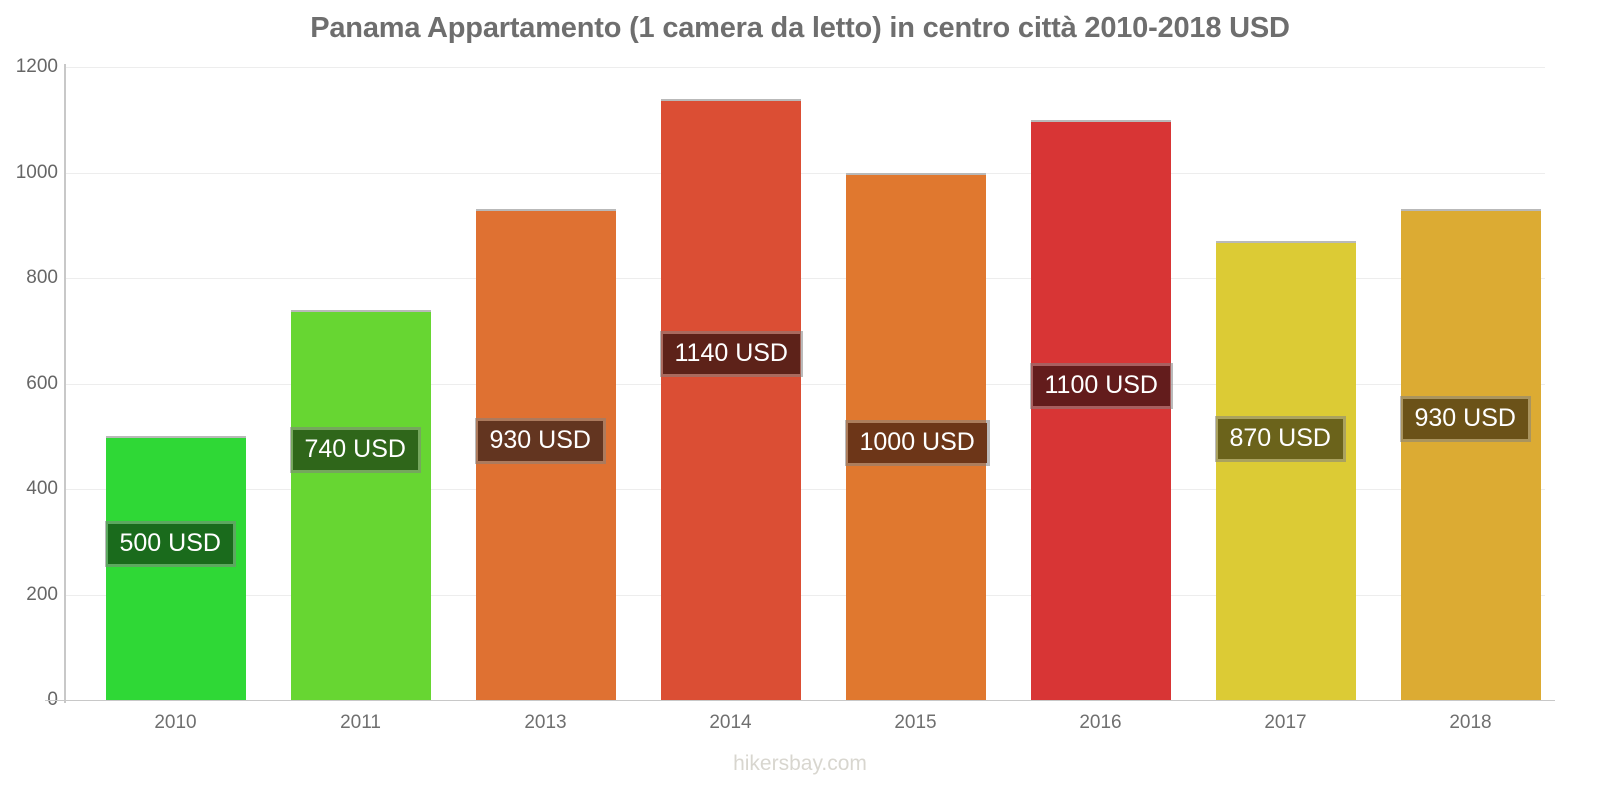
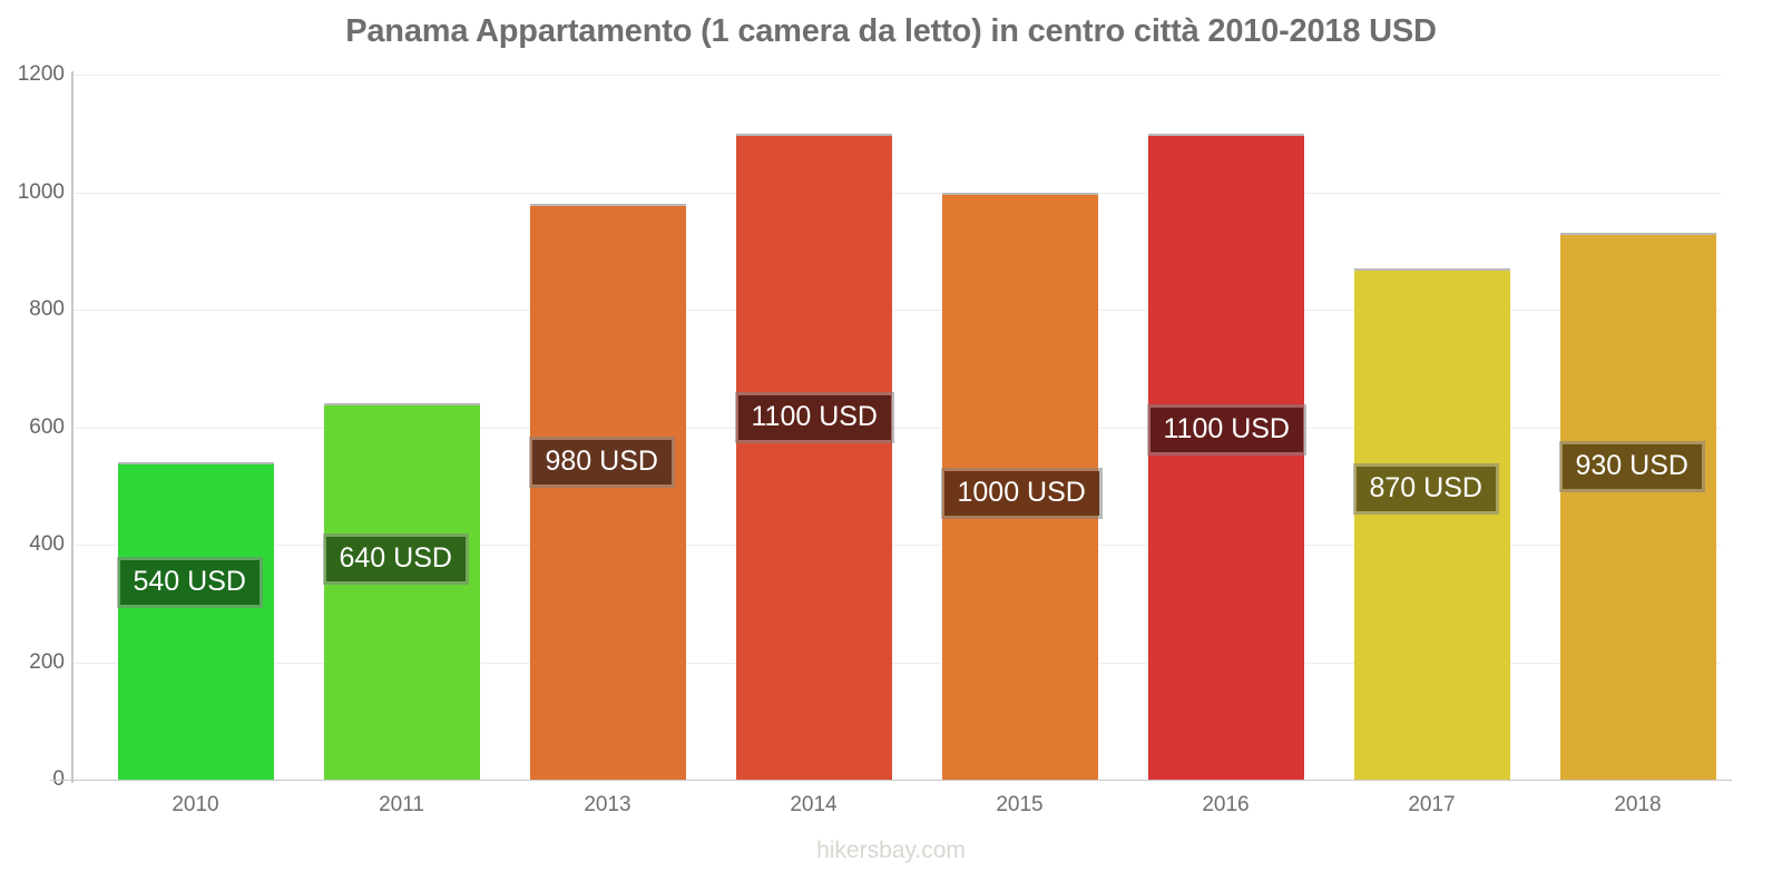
2010: 500 -> 540
2011: 740 -> 640
2013: 930 -> 980
2014: 1140 -> 1100
